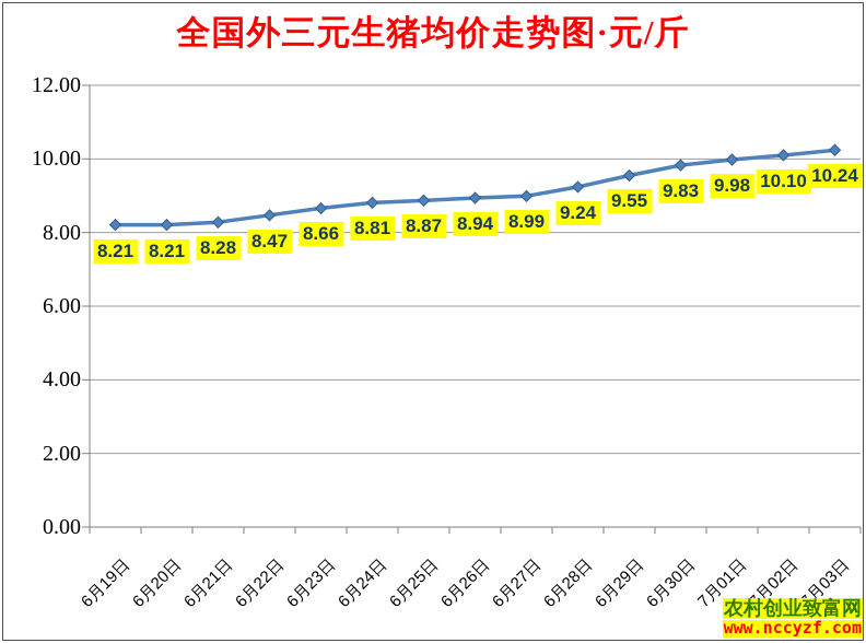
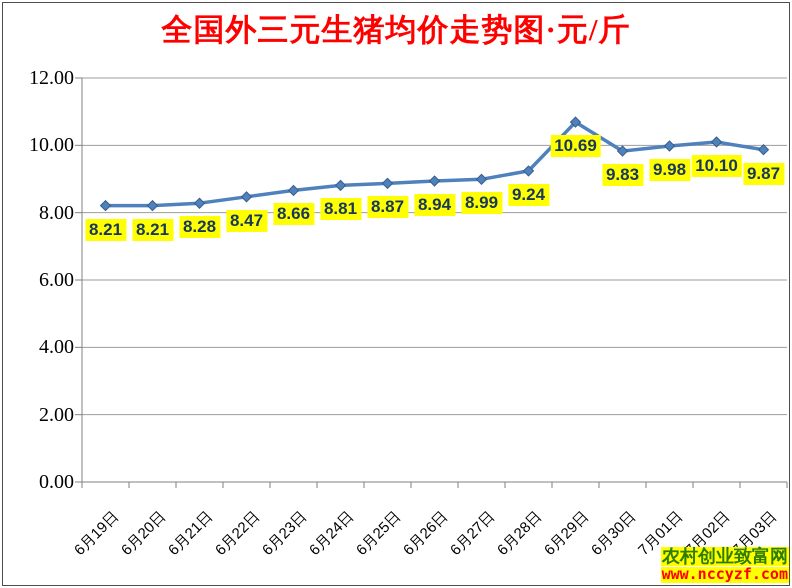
6月29日: 9.55 -> 10.69
7月03日: 10.24 -> 9.87
